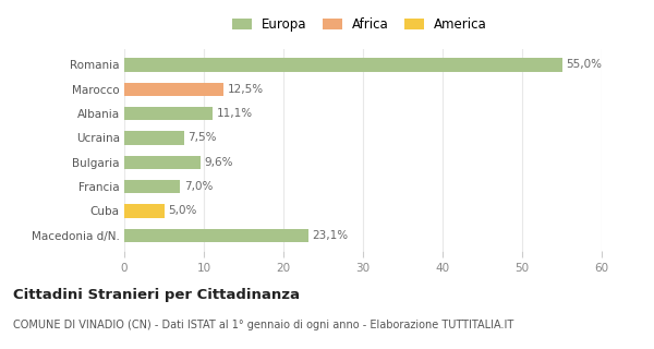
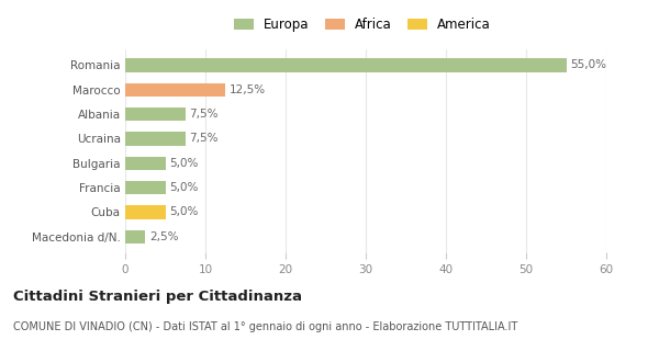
Albania: 11,1% -> 7,5%
Bulgaria: 9,6% -> 5,0%
Francia: 7,0% -> 5,0%
Macedonia d/N.: 23,1% -> 2,5%
